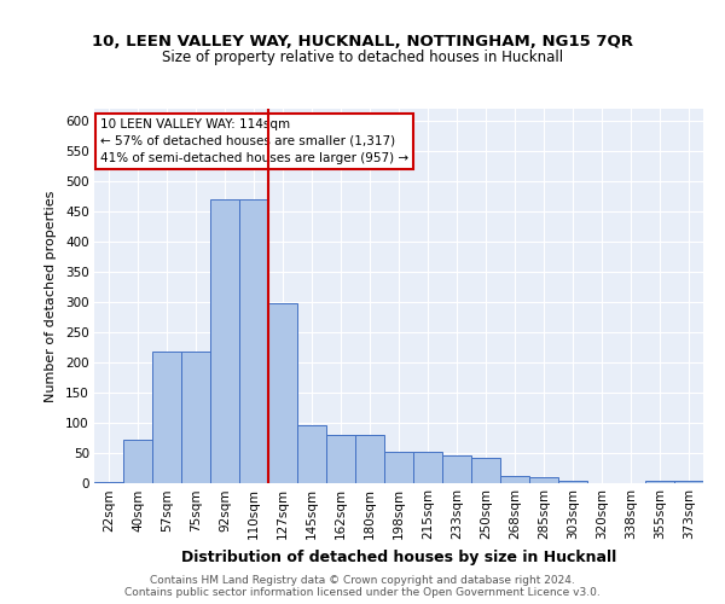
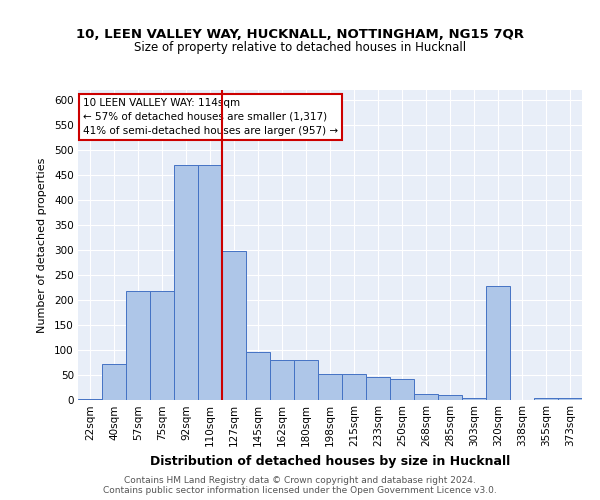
320sqm: 1 -> 228
